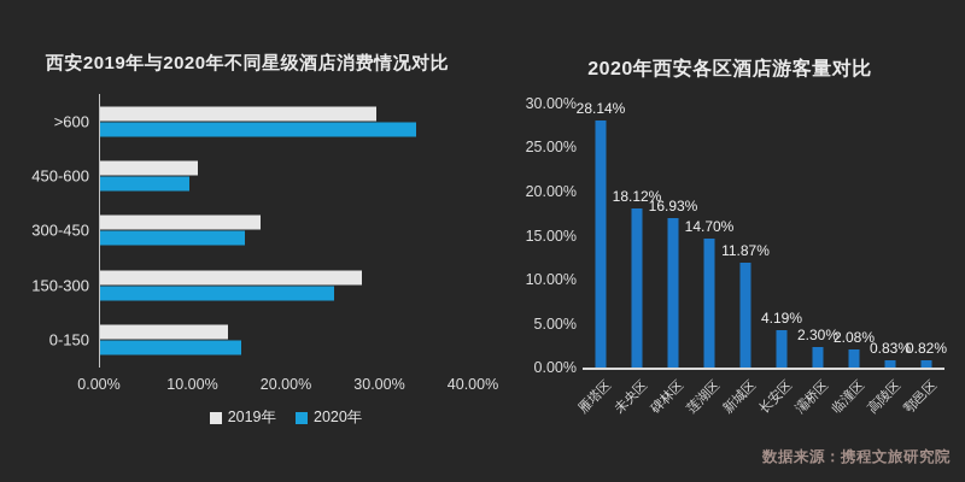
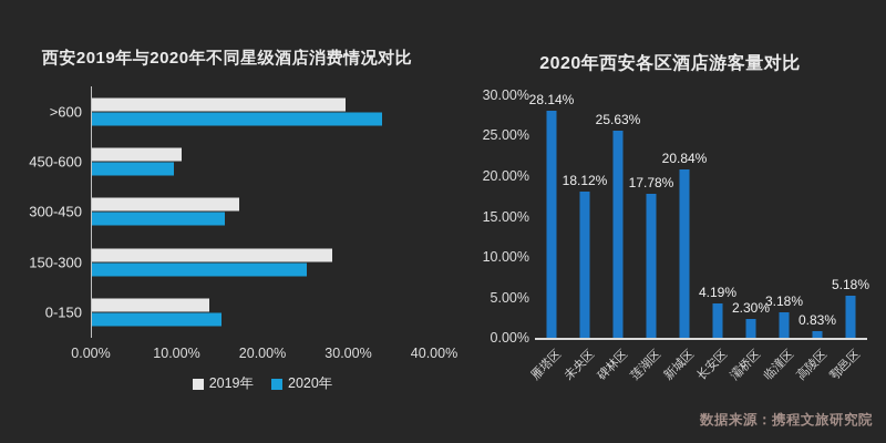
2020年西安各区酒店游客量对比/碑林区: 16.93% -> 25.63%
2020年西安各区酒店游客量对比/莲湖区: 14.70% -> 17.78%
2020年西安各区酒店游客量对比/新城区: 11.87% -> 20.84%
2020年西安各区酒店游客量对比/临潼区: 2.08% -> 3.18%
2020年西安各区酒店游客量对比/鄠邑区: 0.82% -> 5.18%
